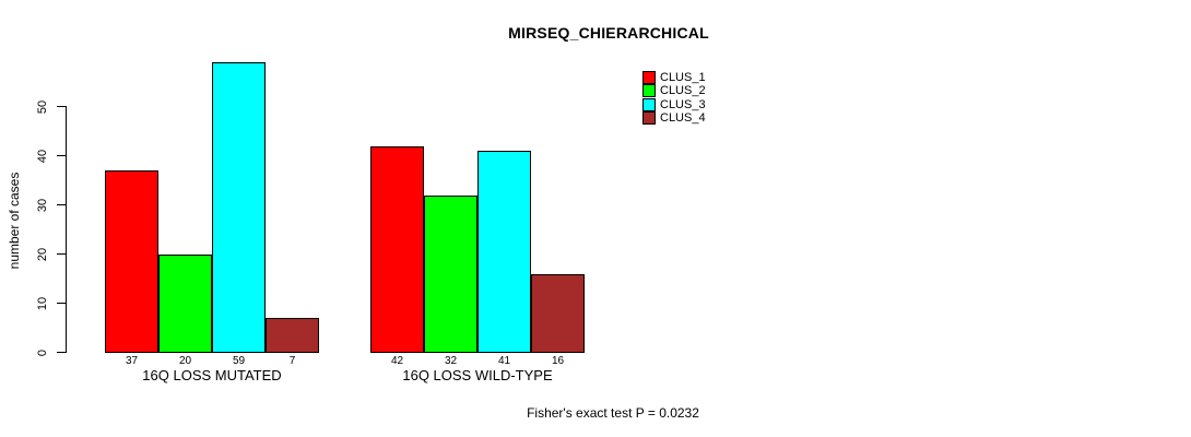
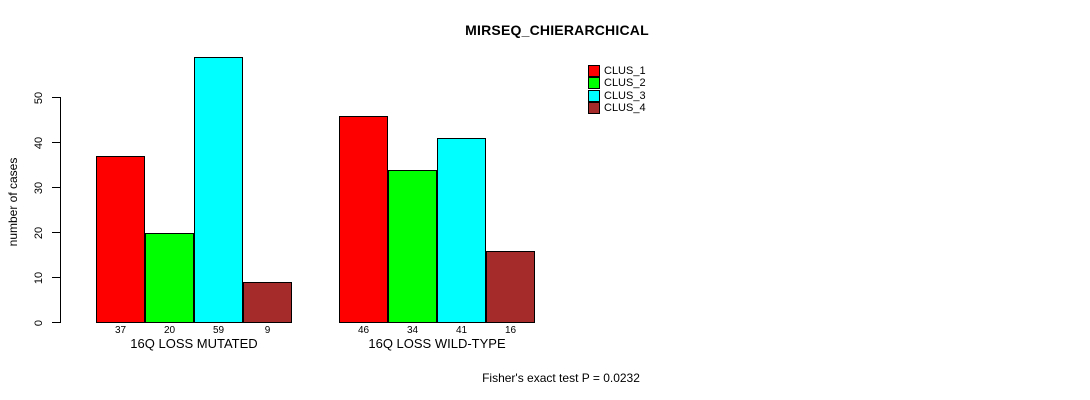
CLUS_4/16Q LOSS MUTATED: 7 -> 9
CLUS_1/16Q LOSS WILD-TYPE: 42 -> 46
CLUS_2/16Q LOSS WILD-TYPE: 32 -> 34
